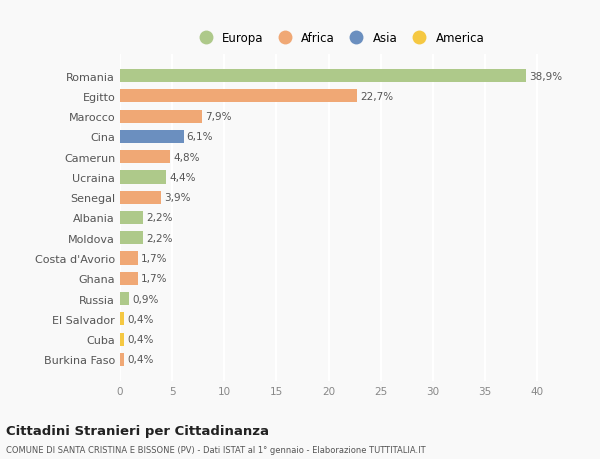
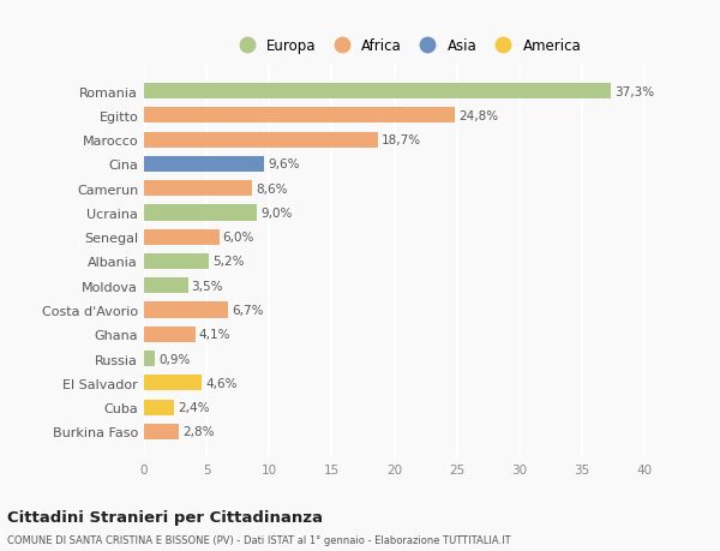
Romania: 38,9% -> 37,3%
Egitto: 22,7% -> 24,8%
Marocco: 7,9% -> 18,7%
Cina: 6,1% -> 9,6%
Camerun: 4,8% -> 8,6%
Ucraina: 4,4% -> 9,0%
Senegal: 3,9% -> 6,0%
Albania: 2,2% -> 5,2%
Moldova: 2,2% -> 3,5%
Costa d'Avorio: 1,7% -> 6,7%
Ghana: 1,7% -> 4,1%
El Salvador: 0,4% -> 4,6%
Cuba: 0,4% -> 2,4%
Burkina Faso: 0,4% -> 2,8%
